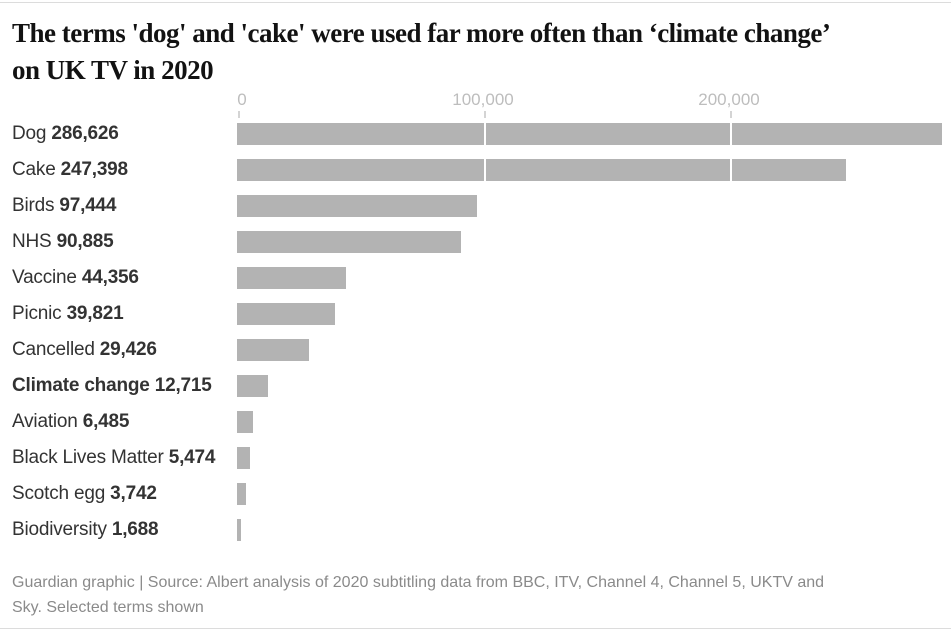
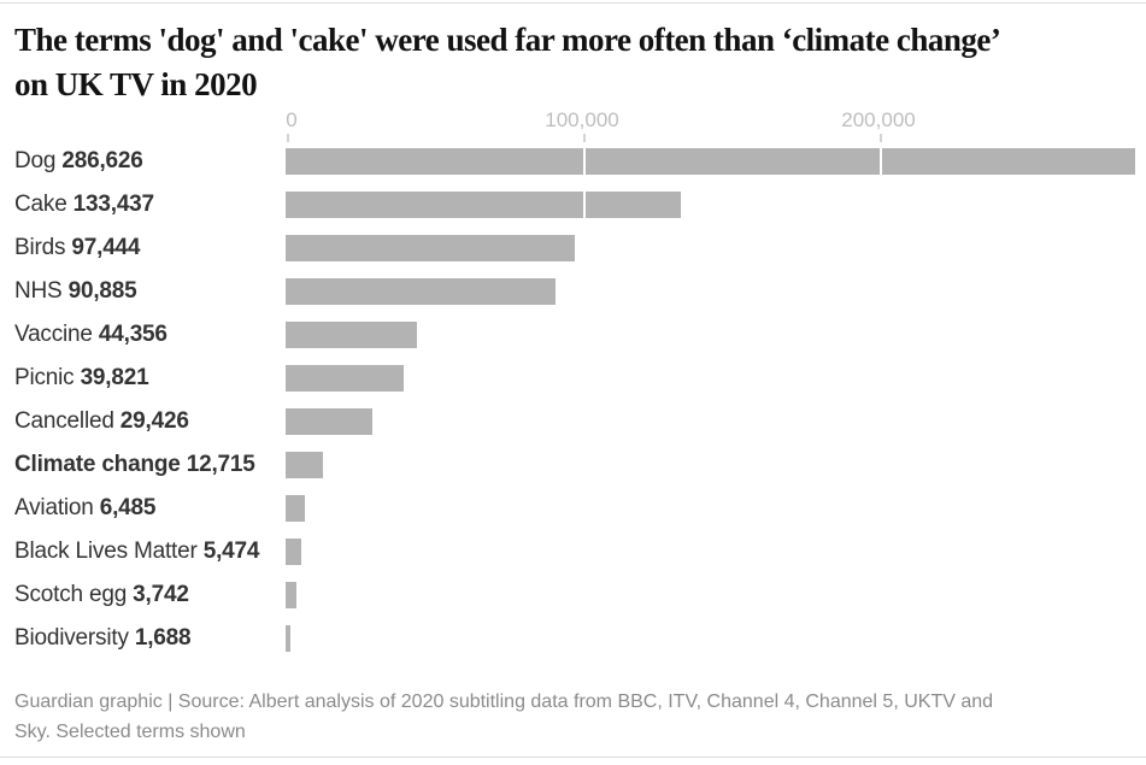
Cake: 247,398 -> 133,437
